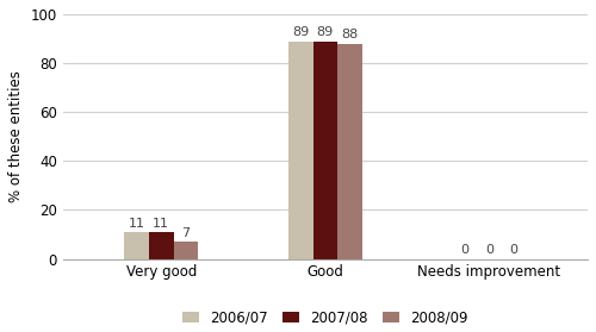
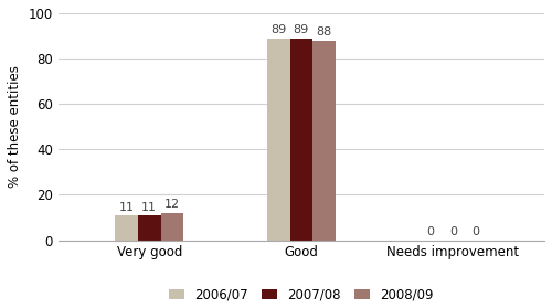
2008/09/Very good: 7 -> 12
